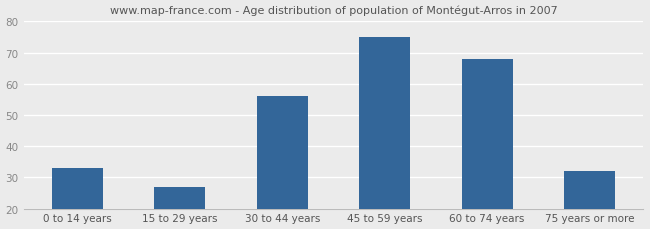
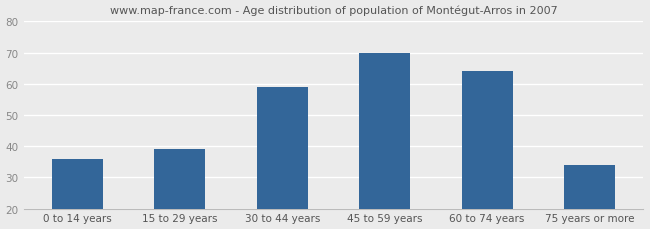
0 to 14 years: 33 -> 36
15 to 29 years: 27 -> 39
30 to 44 years: 56 -> 59
45 to 59 years: 75 -> 70
60 to 74 years: 68 -> 64
75 years or more: 32 -> 34
